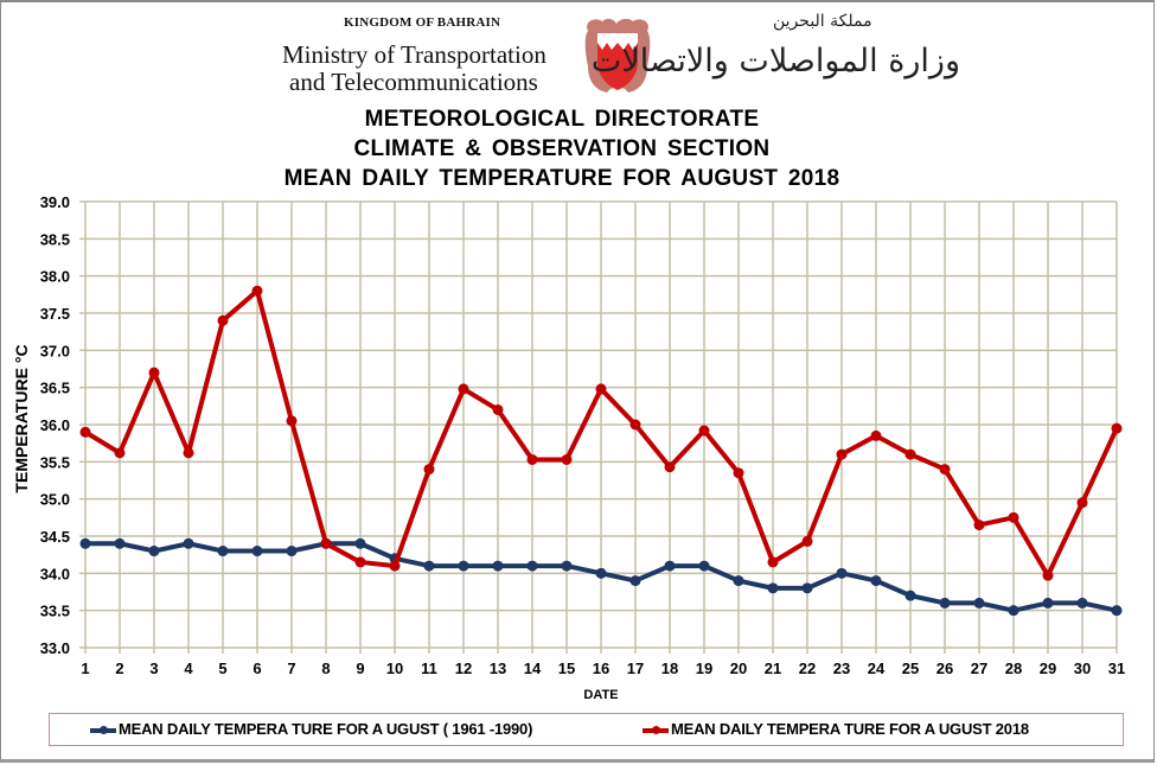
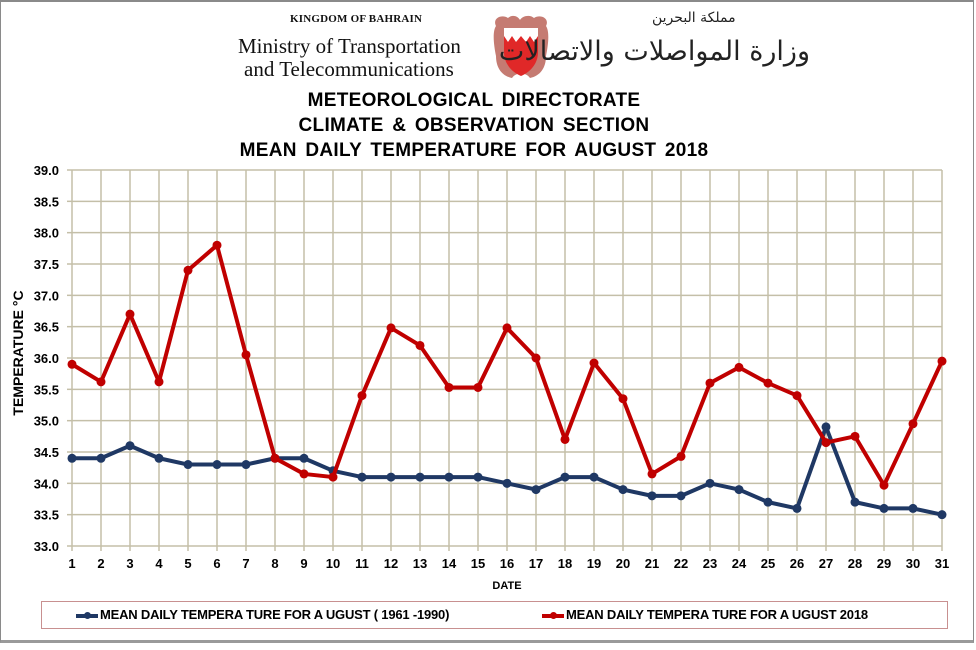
MEAN DAILY TEMPERA TURE FOR A UGUST ( 1961 -1990)/3: 34.3 -> 34.6
MEAN DAILY TEMPERA TURE FOR A UGUST 2018/18: 35.4 -> 34.7
MEAN DAILY TEMPERA TURE FOR A UGUST ( 1961 -1990)/27: 33.6 -> 34.9
MEAN DAILY TEMPERA TURE FOR A UGUST ( 1961 -1990)/28: 33.5 -> 33.7
